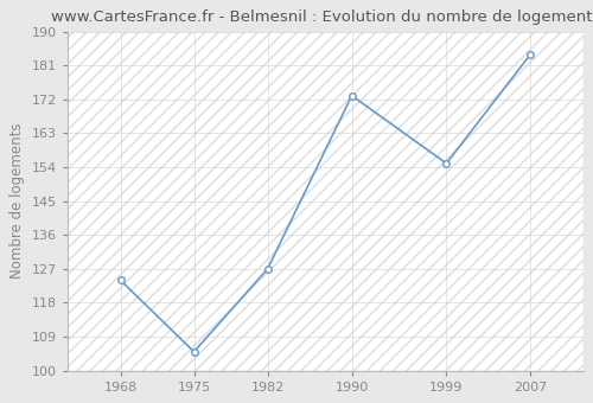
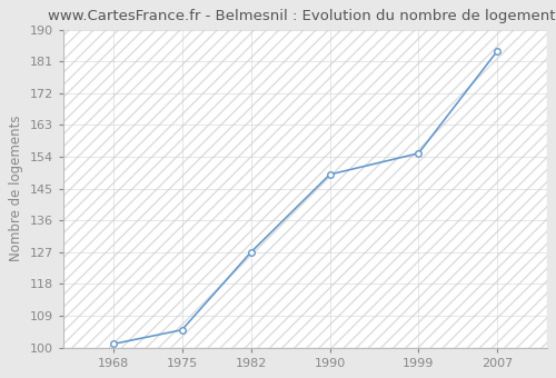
1968: 124 -> 101
1990: 173 -> 149
